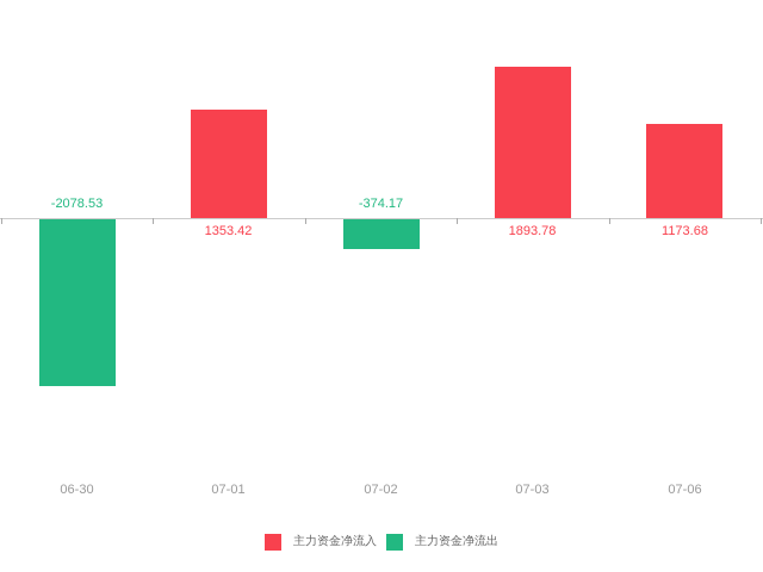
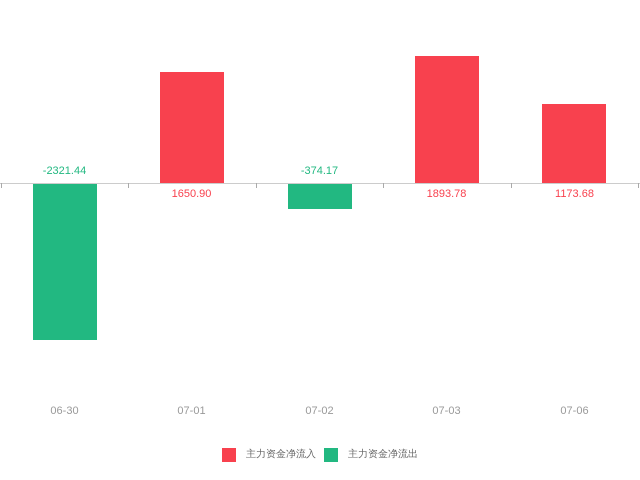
06-30: -2078.53 -> -2321.44
07-01: 1353.42 -> 1650.90
